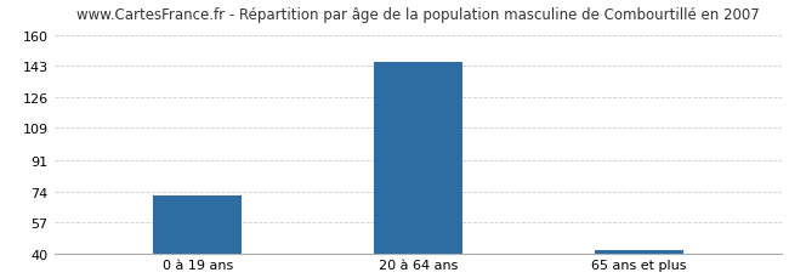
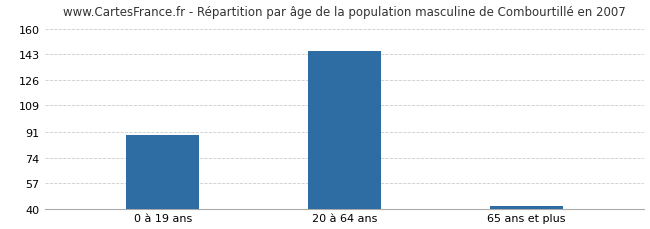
0 à 19 ans: 72 -> 89
